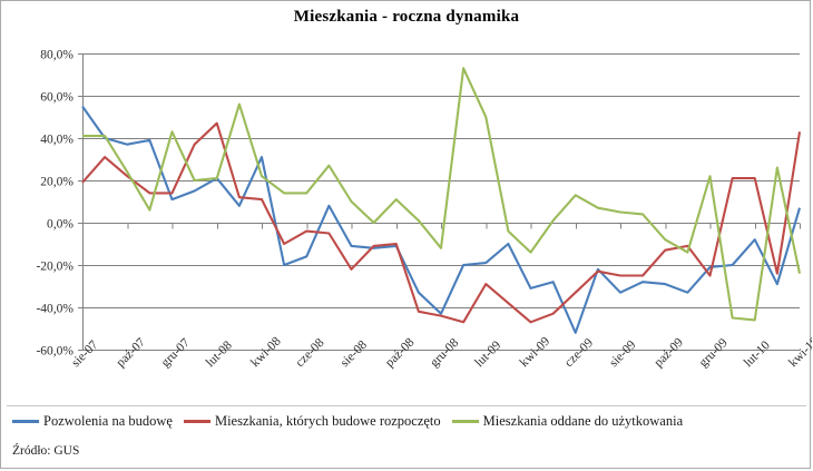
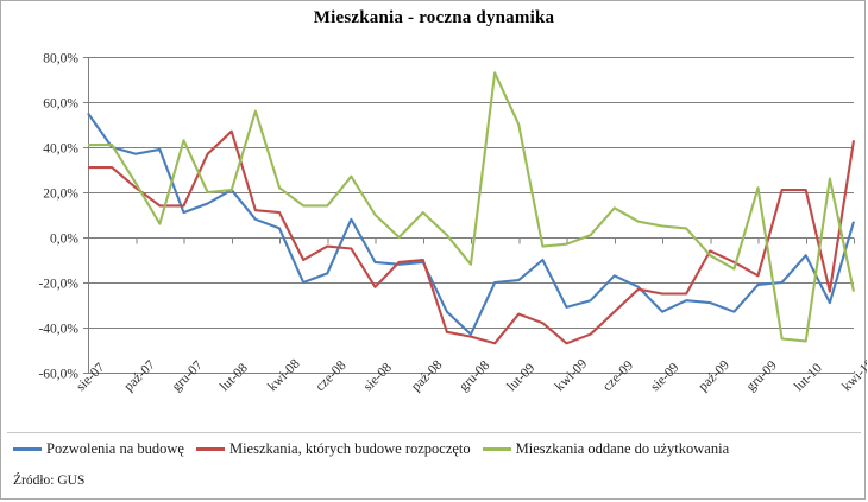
Mieszkania, których budowe rozpoczęto/sie-07: 19% -> 31%
Pozwolenia na budowę/kwi-08: 31% -> 4%
Mieszkania, których budowe rozpoczęto/lut-09: -29% -> -34%
Mieszkania oddane do użytkowania/kwi-09: -14% -> -3%
Pozwolenia na budowę/cze-09: -52% -> -17%
Mieszkania, których budowe rozpoczęto/paź-09: -13% -> -6%
Mieszkania, których budowe rozpoczęto/gru-09: -25% -> -17%
